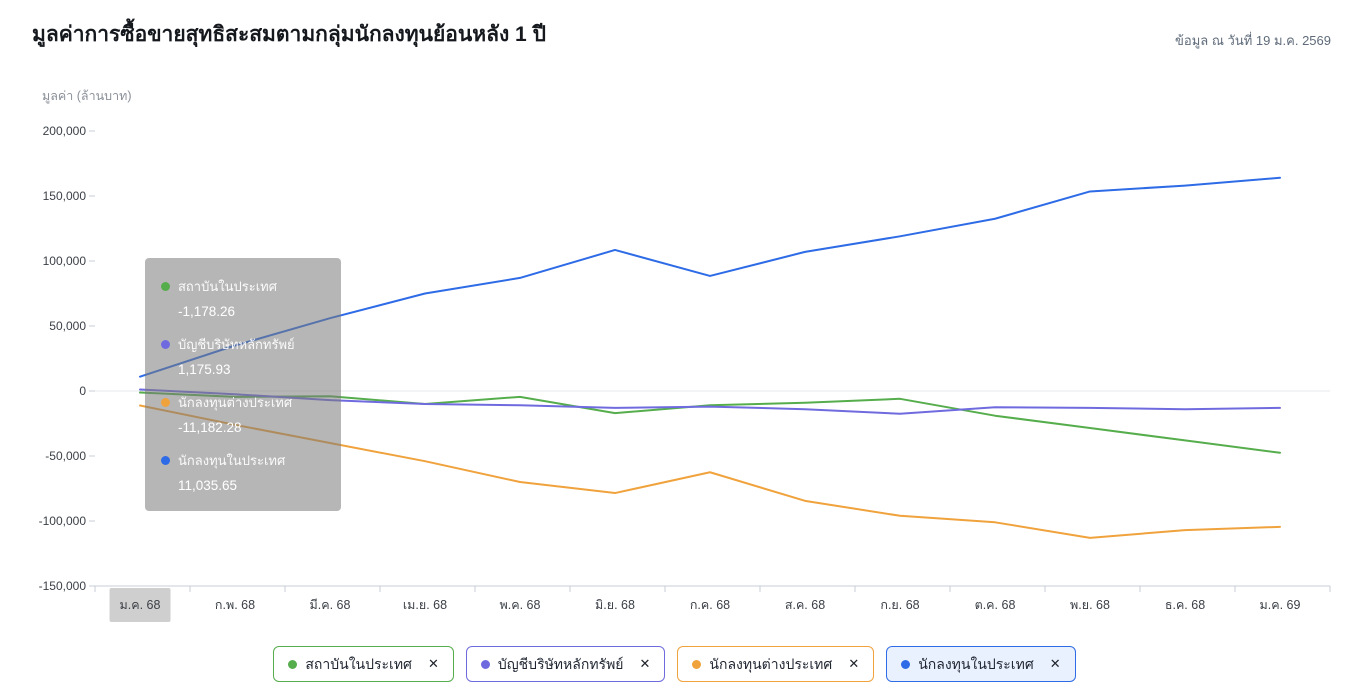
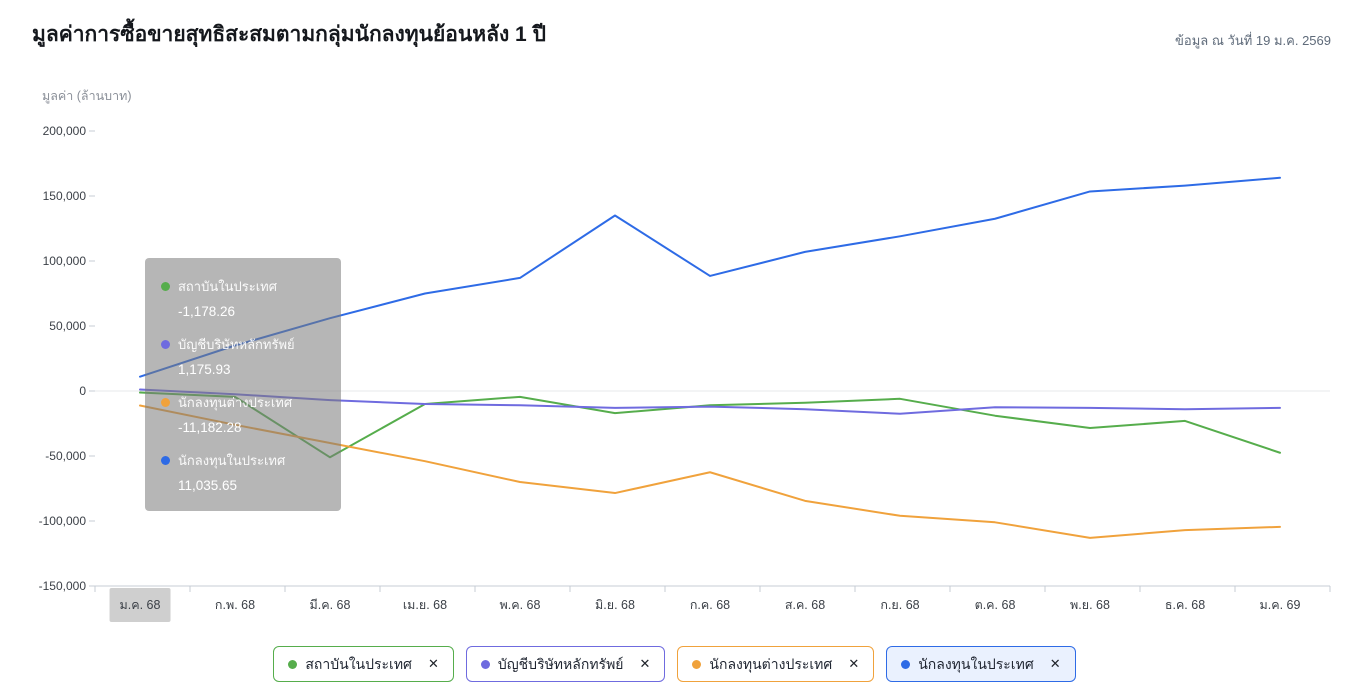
สถาบันในประเทศ/มี.ค. 68: -4000 -> -51000
นักลงทุนในประเทศ/มิ.ย. 68: 108000 -> 135000
สถาบันในประเทศ/ธ.ค. 68: -38000 -> -23000
